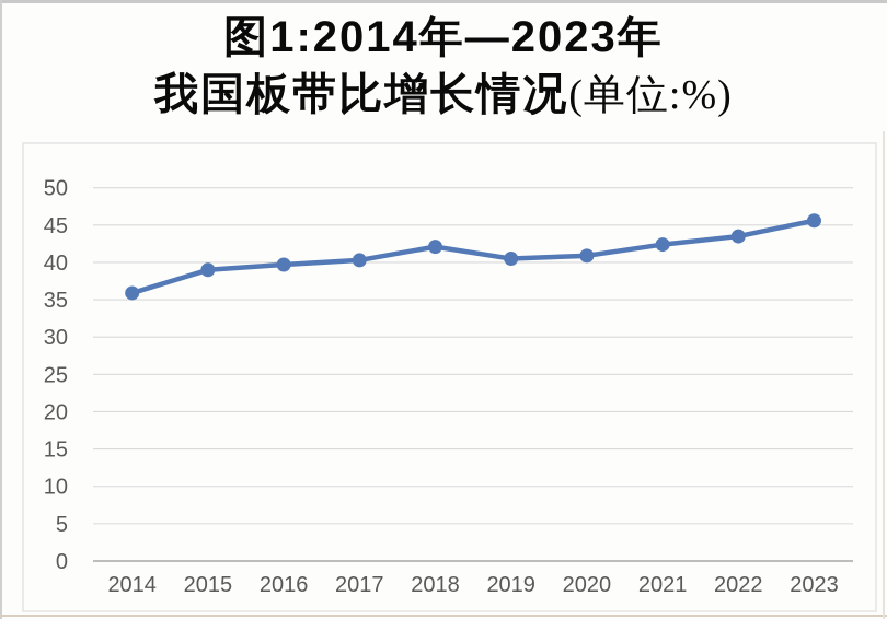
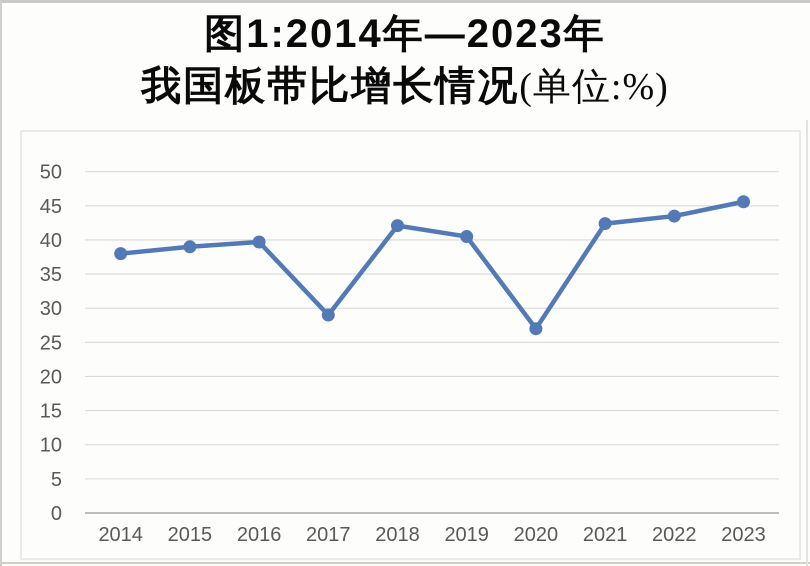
2014: 36 -> 38
2017: 40 -> 29
2020: 41 -> 27
